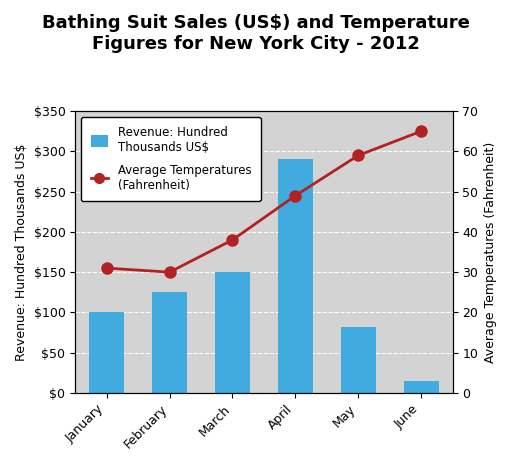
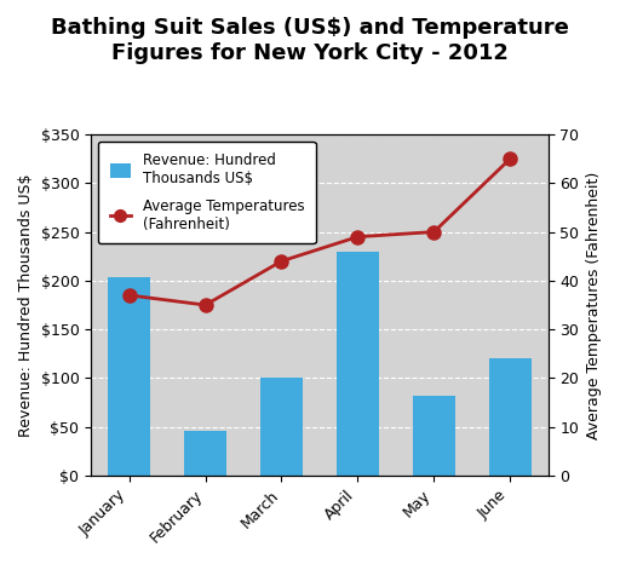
Revenue: Hundred Thousands US$/January: $100 -> $204
Average Temperatures (Fahrenheit)/January: 31 -> 37
Revenue: Hundred Thousands US$/February: $125 -> $46
Average Temperatures (Fahrenheit)/February: 30 -> 35
Revenue: Hundred Thousands US$/March: $150 -> $100
Average Temperatures (Fahrenheit)/March: 38 -> 44
Revenue: Hundred Thousands US$/April: $290 -> $230
Average Temperatures (Fahrenheit)/May: 59 -> 50
Revenue: Hundred Thousands US$/June: $15 -> $120
